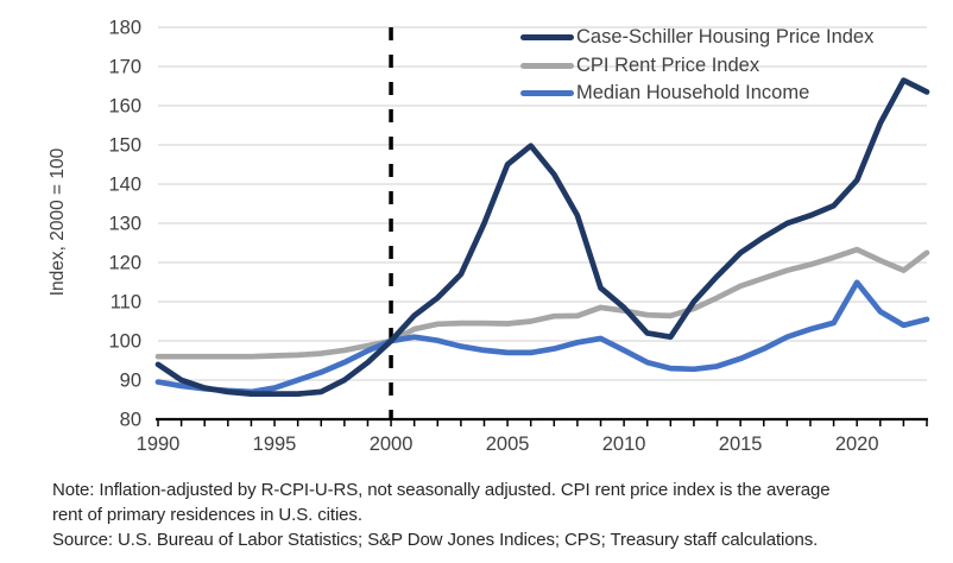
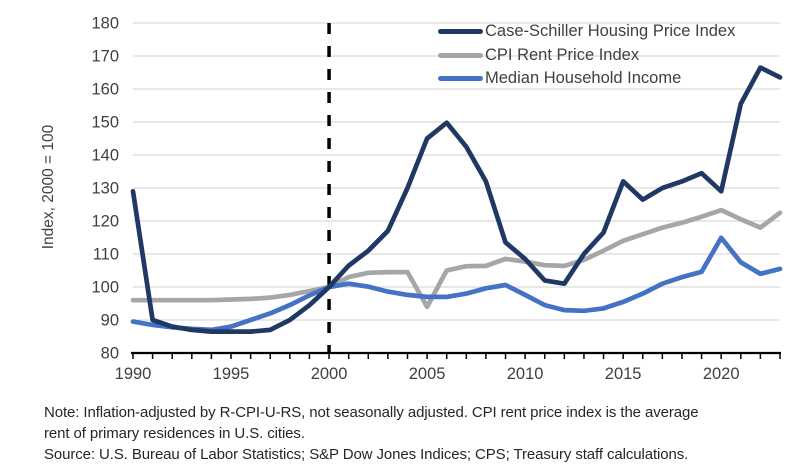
Case-Schiller Housing Price Index/1990: 94 -> 129
CPI Rent Price Index/2005: 104 -> 94
Case-Schiller Housing Price Index/2015: 122 -> 132
Case-Schiller Housing Price Index/2020: 141 -> 129
